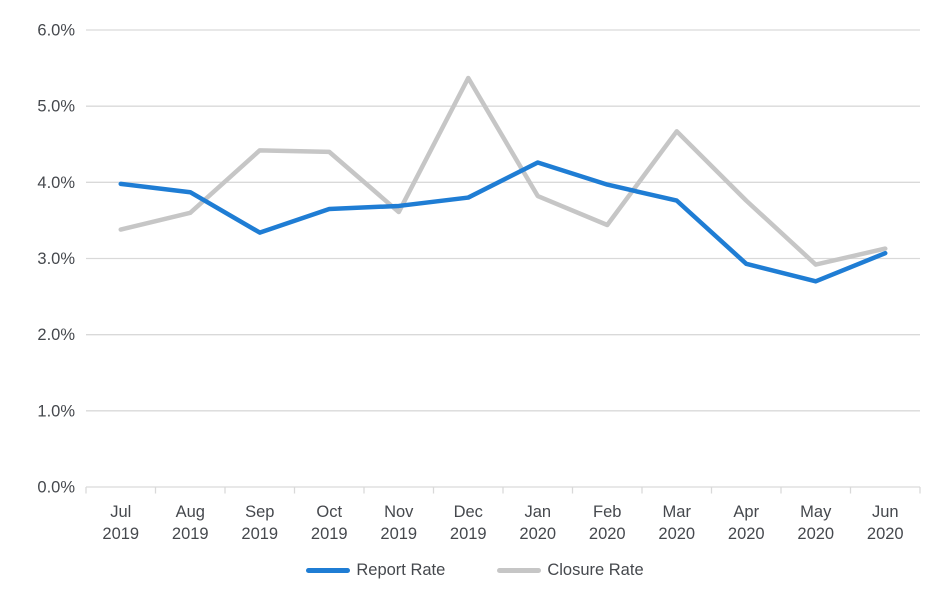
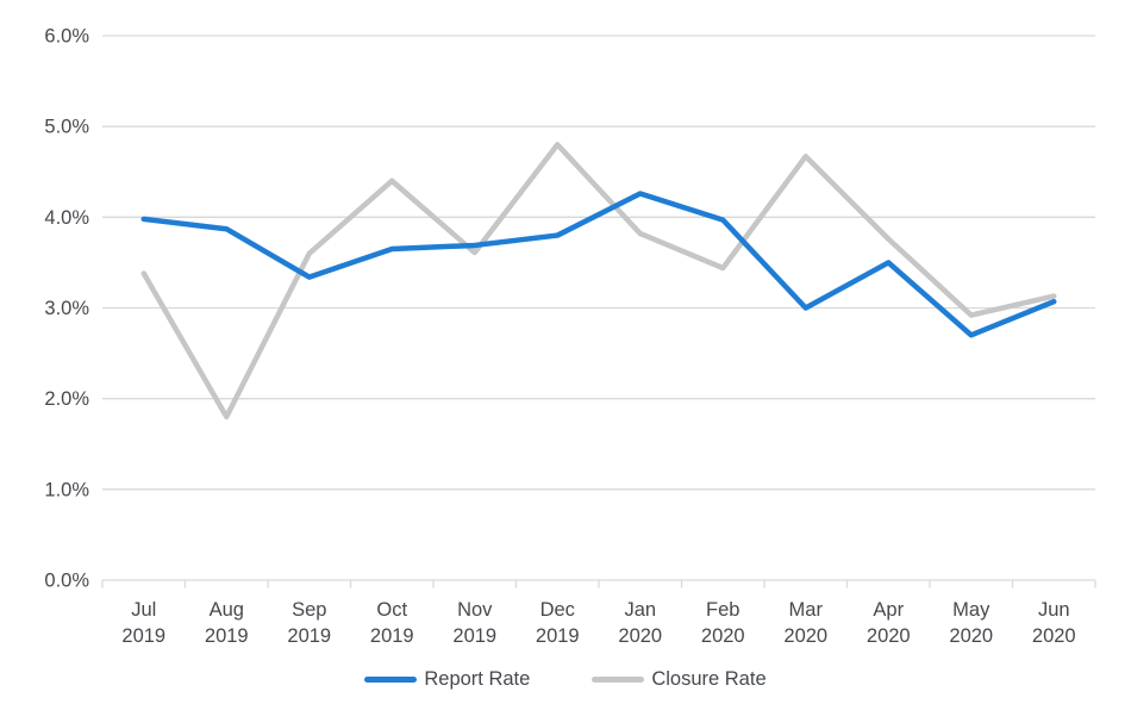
Closure Rate/Aug 2019: 3.6% -> 1.8%
Closure Rate/Sep 2019: 4.4% -> 3.6%
Closure Rate/Dec 2019: 5.4% -> 4.8%
Report Rate/Mar 2020: 3.8% -> 3.0%
Report Rate/Apr 2020: 2.9% -> 3.5%
